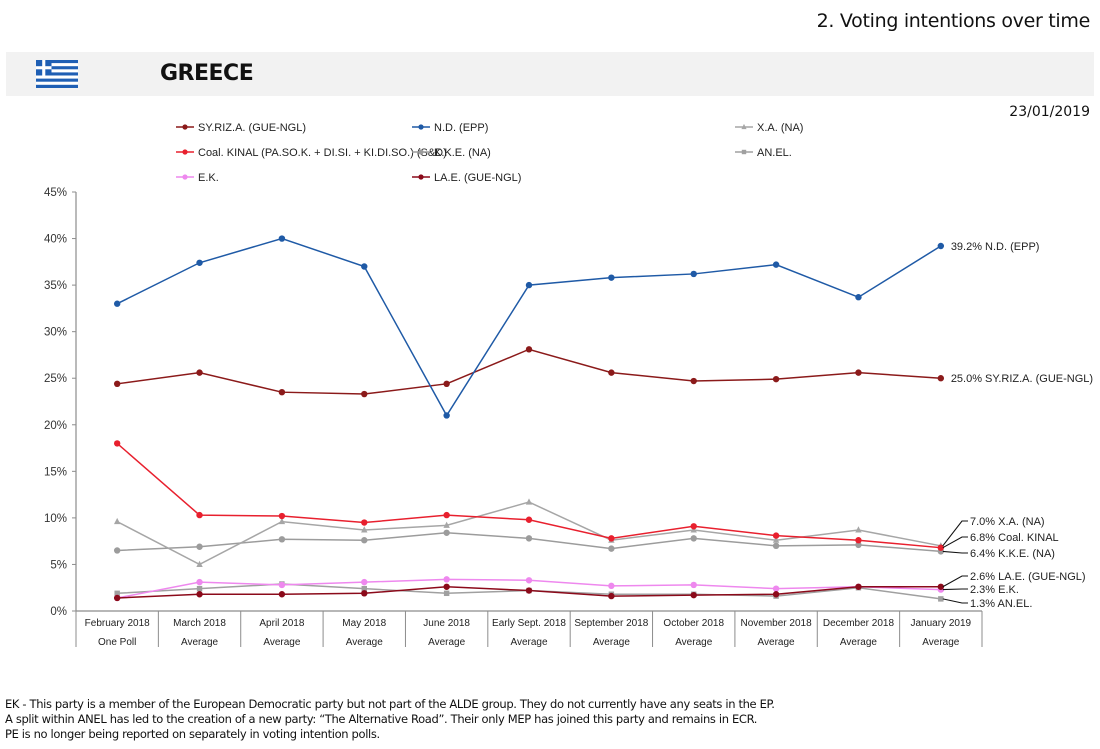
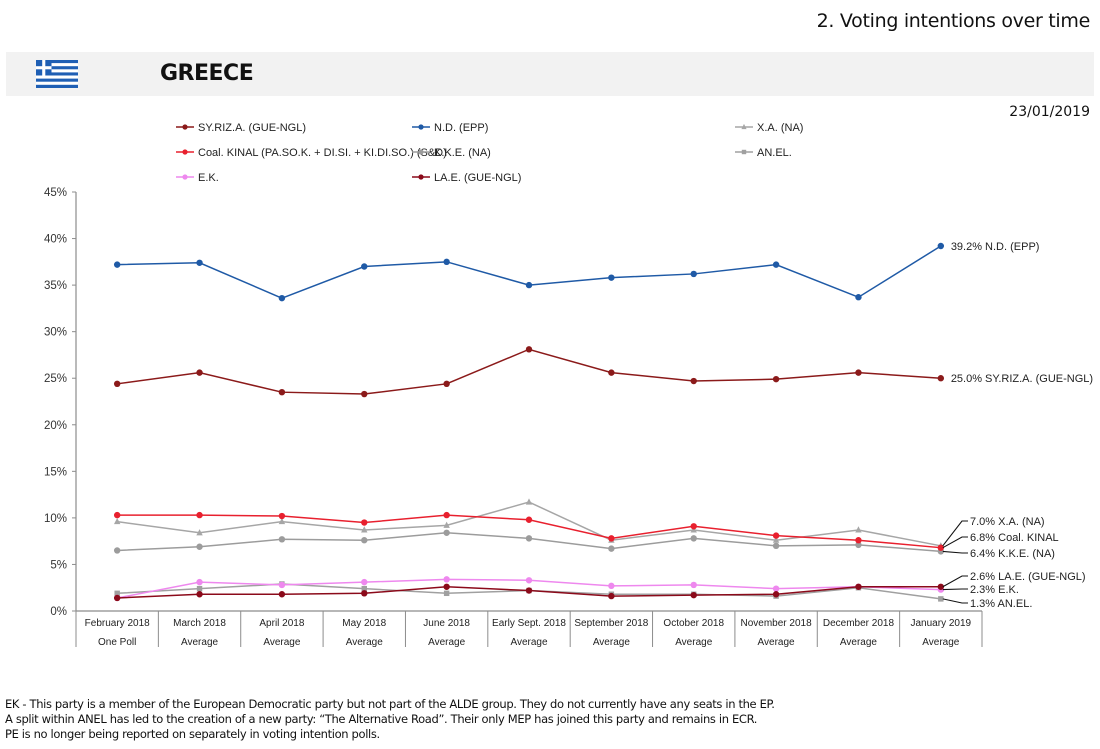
N.D. (EPP)/February 2018: 33% -> 37%
Coal. KINAL (PA.SO.K. + DI.SI. + KI.DI.SO.) (S&D)/February 2018: 18% -> 10%
X.A. (NA)/March 2018: 5% -> 8%
N.D. (EPP)/April 2018: 40% -> 34%
N.D. (EPP)/June 2018: 21% -> 38%
